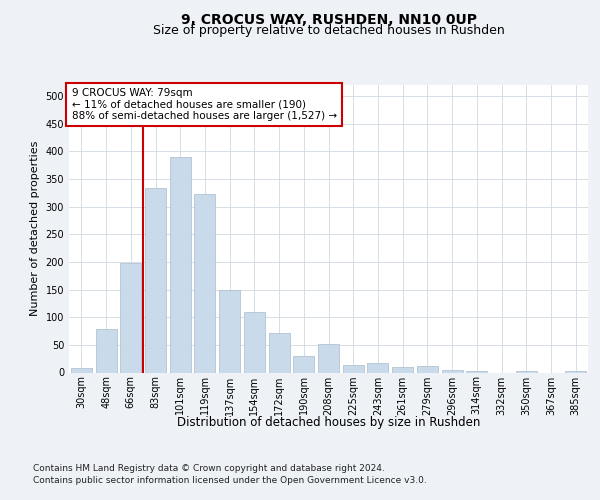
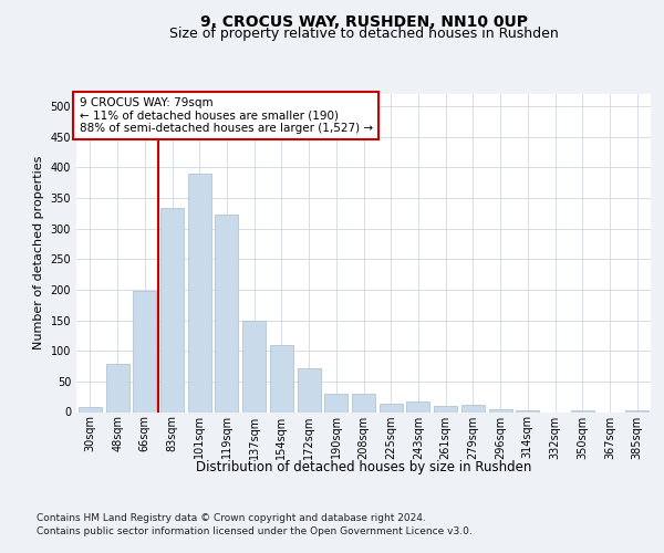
208sqm: 52 -> 30
